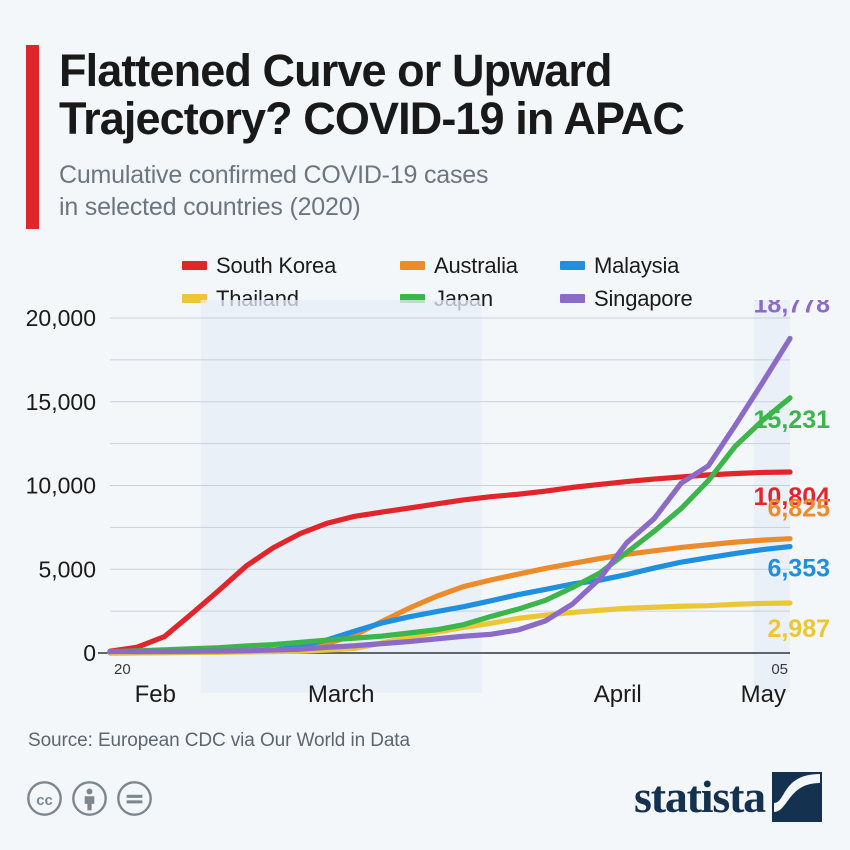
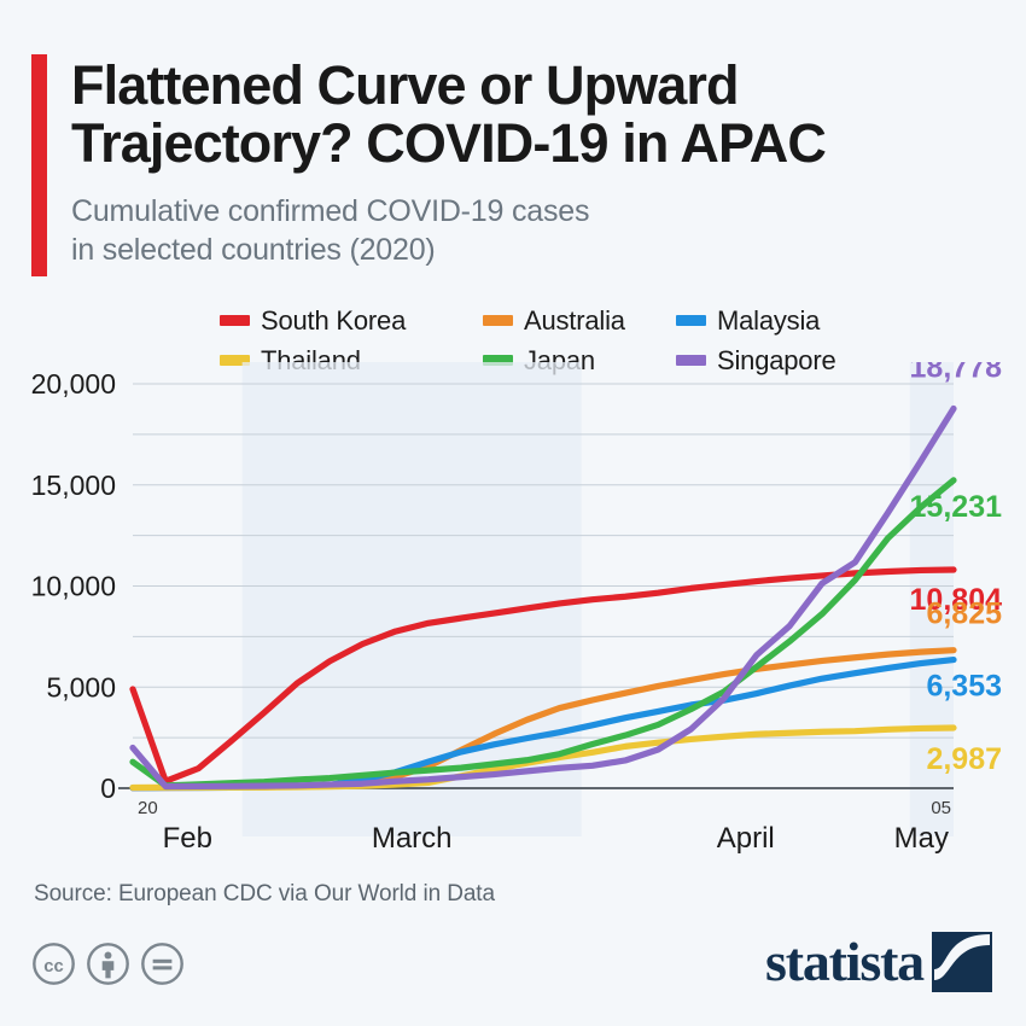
South Korea/0: 100 -> 4900
Japan/0: 100 -> 1300
Singapore/0: 100 -> 2000
